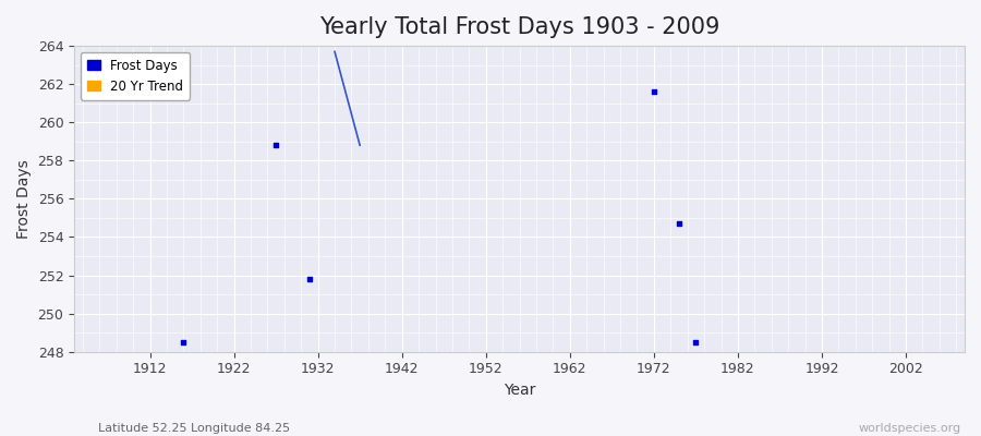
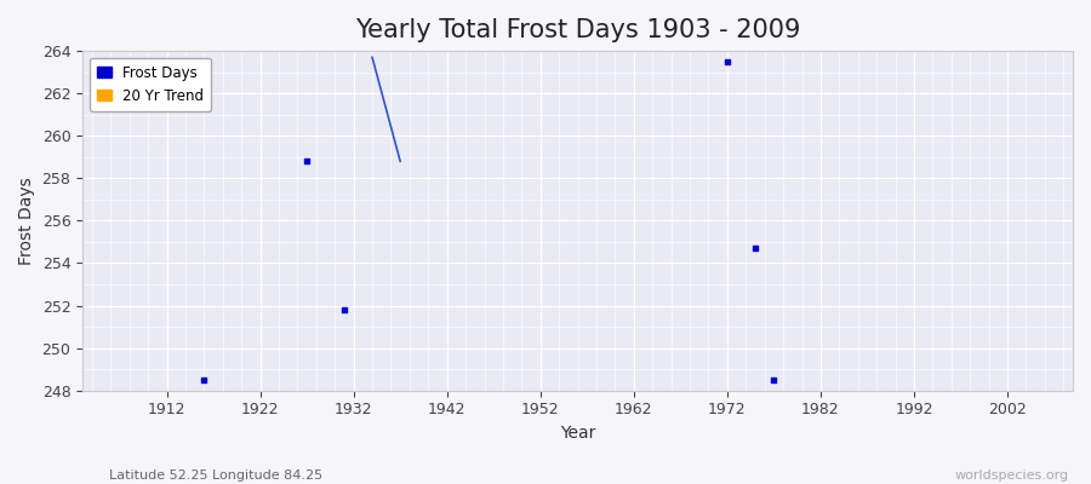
1972: 261.6 -> 263.5
